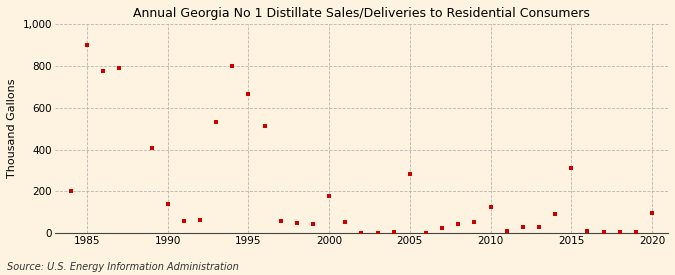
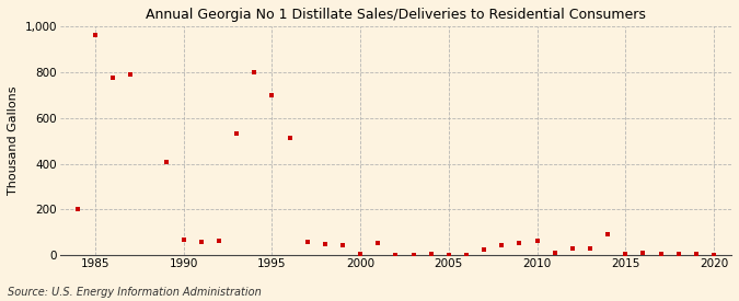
1985: 900 -> 960
1990: 140 -> 70
1995: 665 -> 700
2000: 180 -> 5
2005: 285 -> 2
2010: 125 -> 65
2015: 310 -> 5
2020: 95 -> 3
